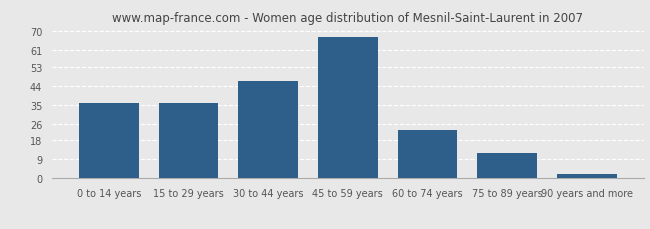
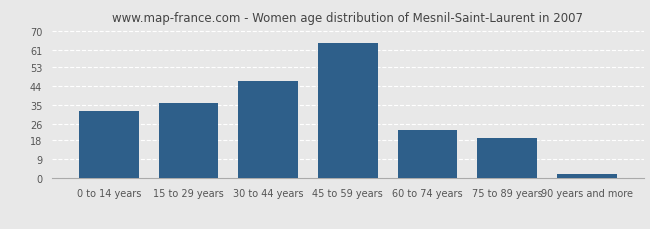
0 to 14 years: 36 -> 32
45 to 59 years: 67 -> 64
75 to 89 years: 12 -> 19
